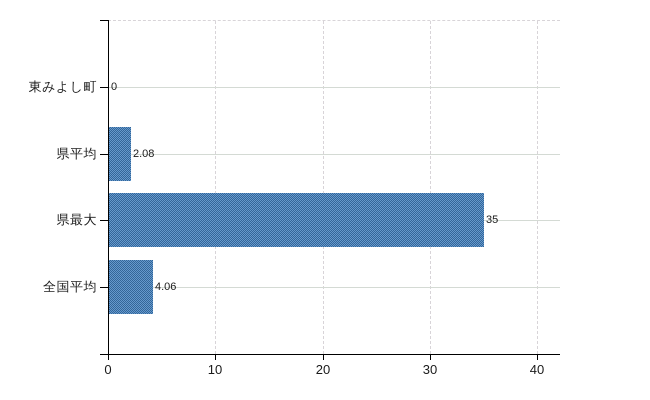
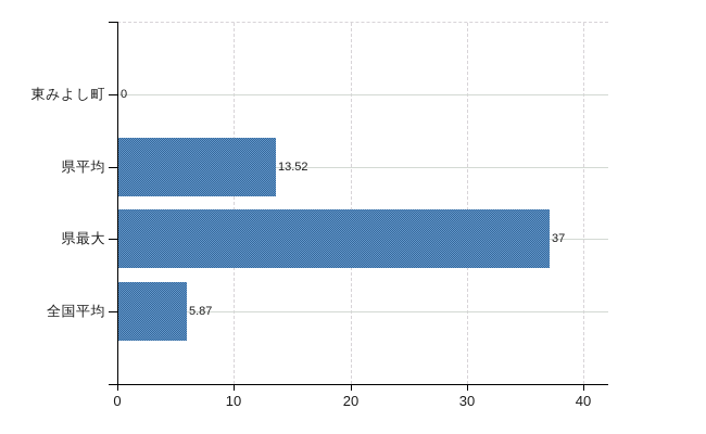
県平均: 2.08 -> 13.52
県最大: 35 -> 37
全国平均: 4.06 -> 5.87
